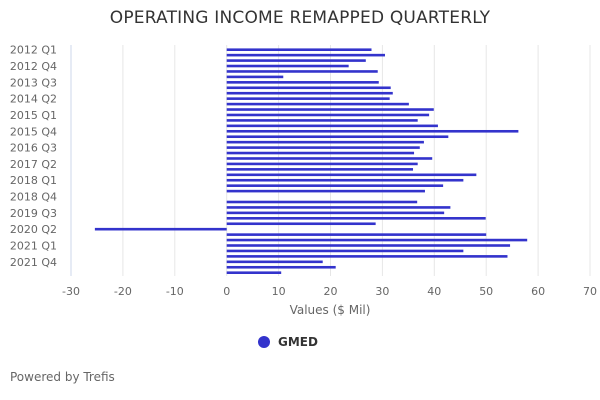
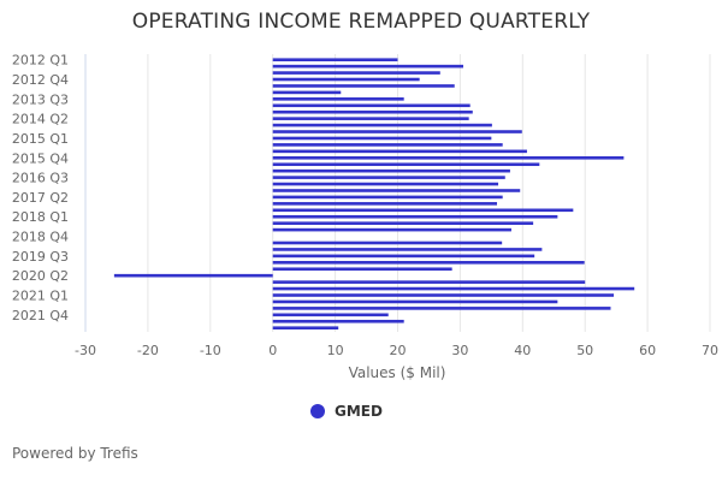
2012 Q1: 28 -> 20
2013 Q3: 29 -> 21
2015 Q1: 39 -> 35
